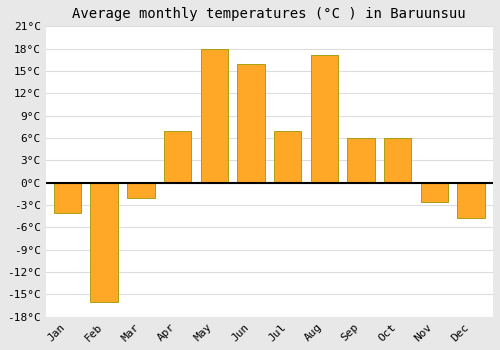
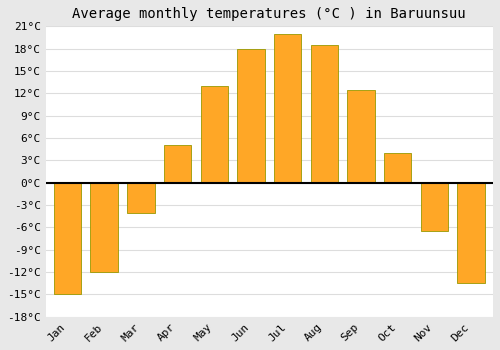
Jan: -4.0°C -> -15.0°C
Feb: -16.0°C -> -12.0°C
Mar: -2.0°C -> -4.0°C
Apr: 7.0°C -> 5.0°C
May: 18.0°C -> 13.0°C
Jun: 16.0°C -> 18.0°C
Jul: 7.0°C -> 20.0°C
Aug: 17.2°C -> 18.5°C
Sep: 6.0°C -> 12.5°C
Oct: 6.0°C -> 4.0°C
Nov: -2.6°C -> -6.5°C
Dec: -4.8°C -> -13.5°C
